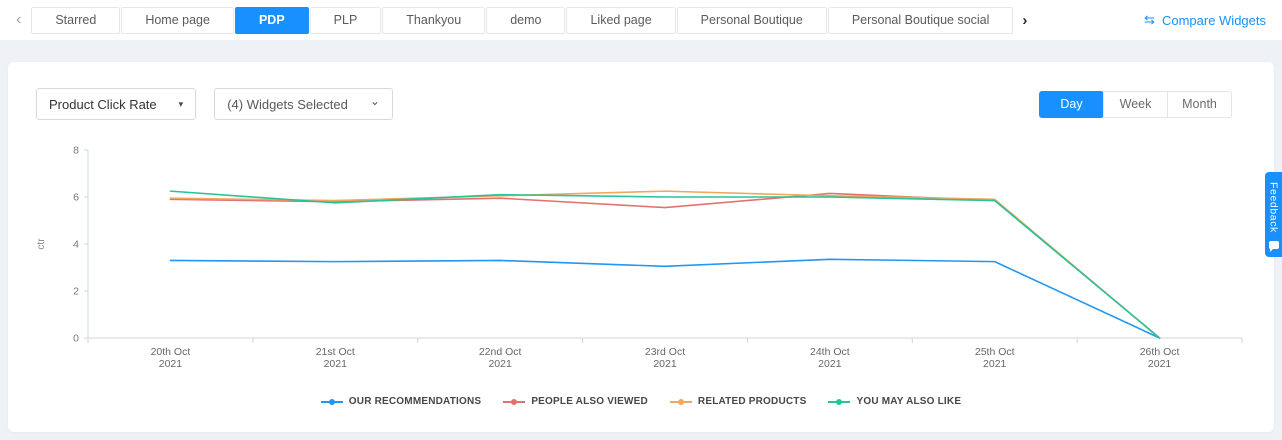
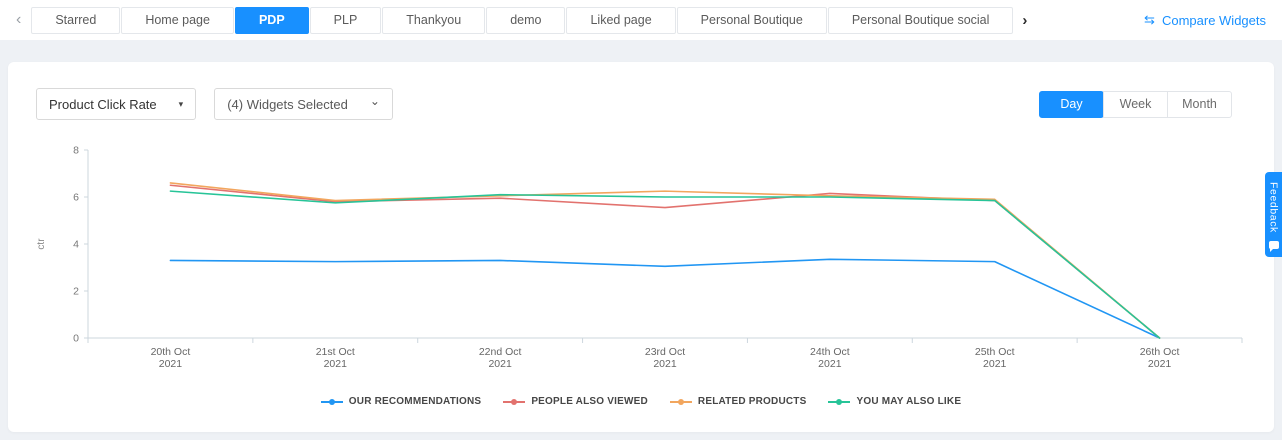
PEOPLE ALSO VIEWED/20th Oct: 5.9 -> 6.5
RELATED PRODUCTS/20th Oct: 6.0 -> 6.6
